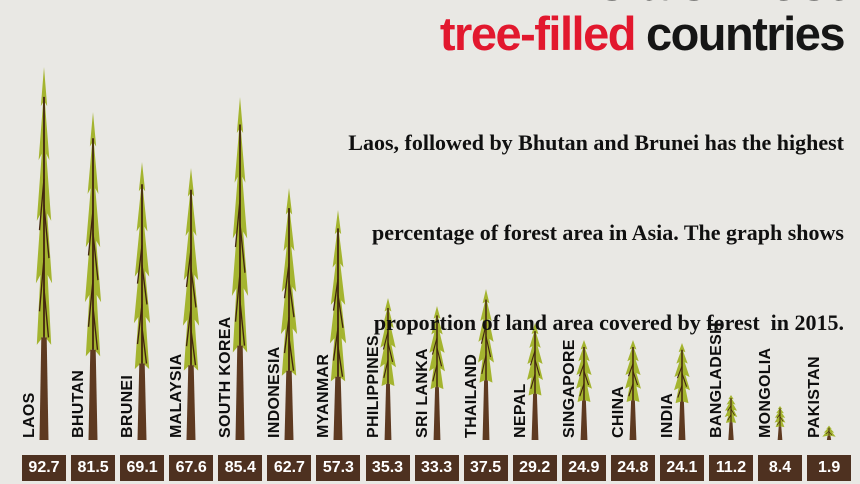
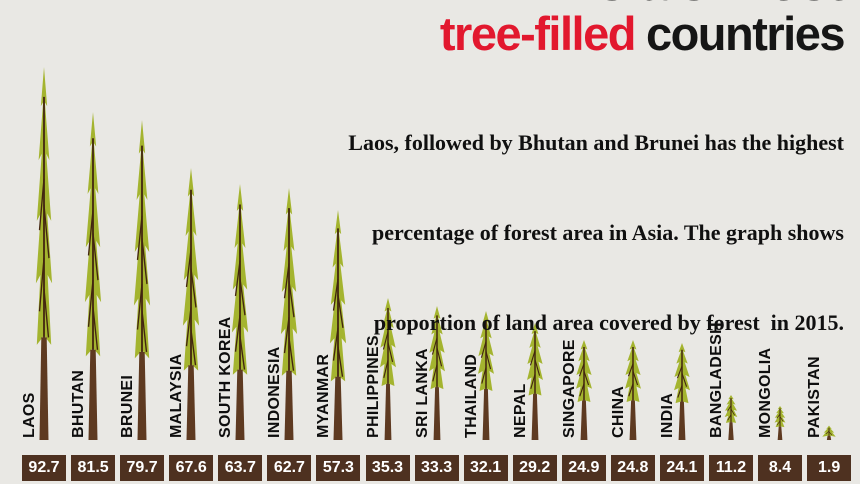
BRUNEI: 69.1 -> 79.7
SOUTH KOREA: 85.4 -> 63.7
THAILAND: 37.5 -> 32.1
